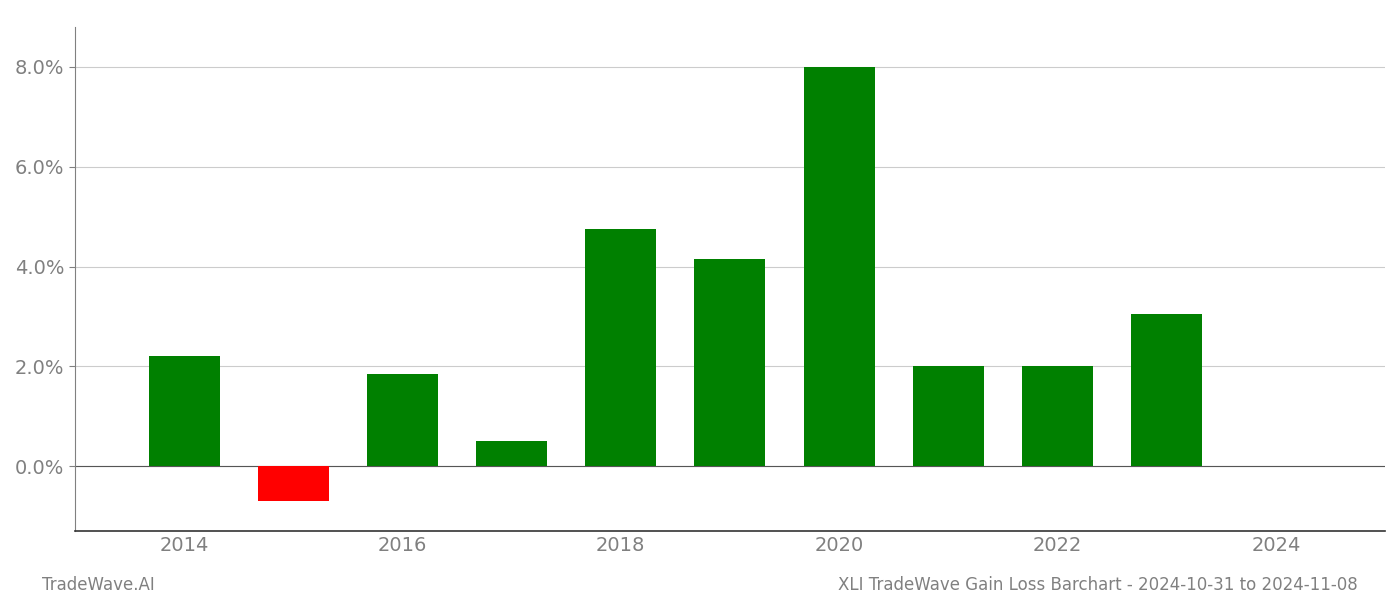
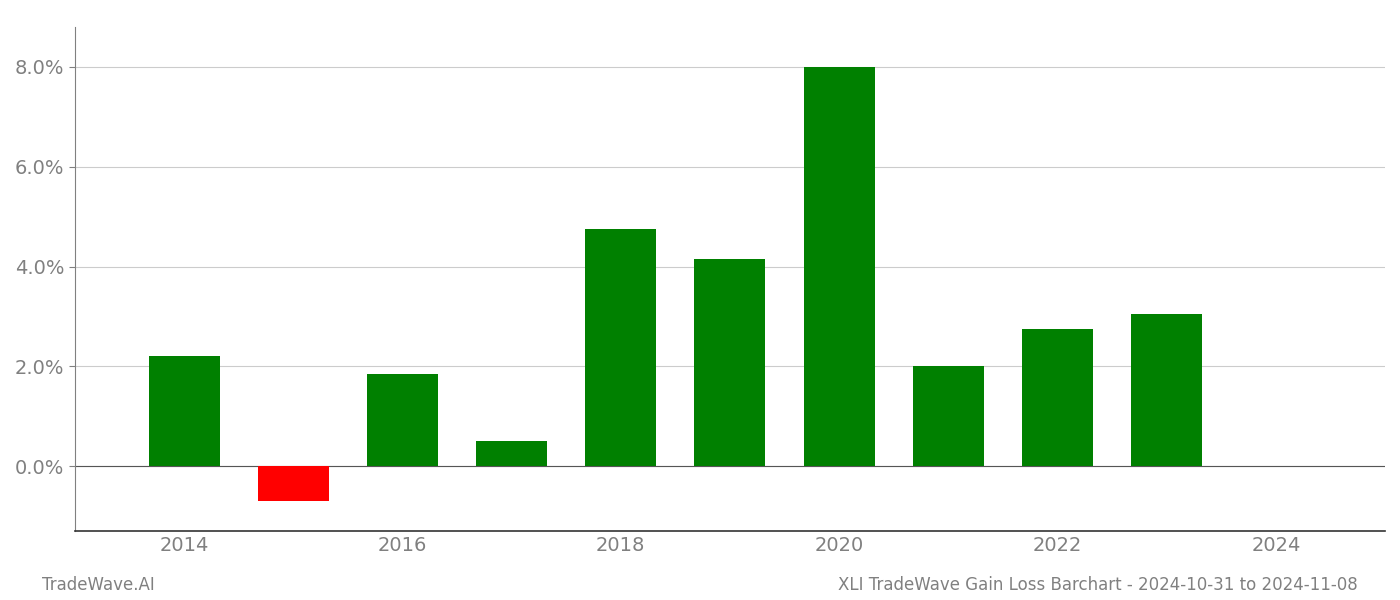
2022: 2.00% -> 2.75%
